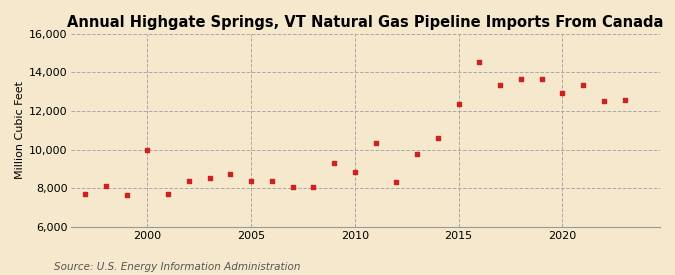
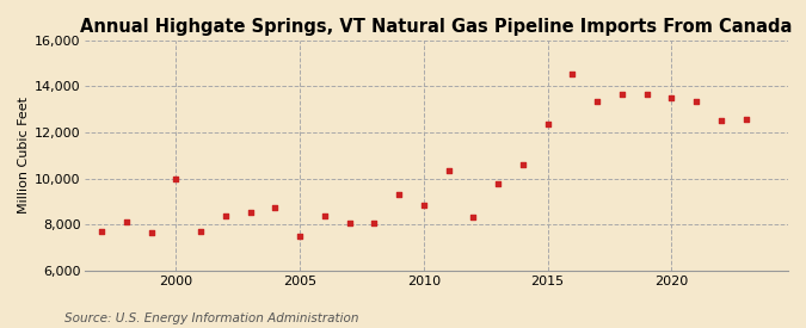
2005: 8,400 -> 7,500
2020: 13,000 -> 13,500
